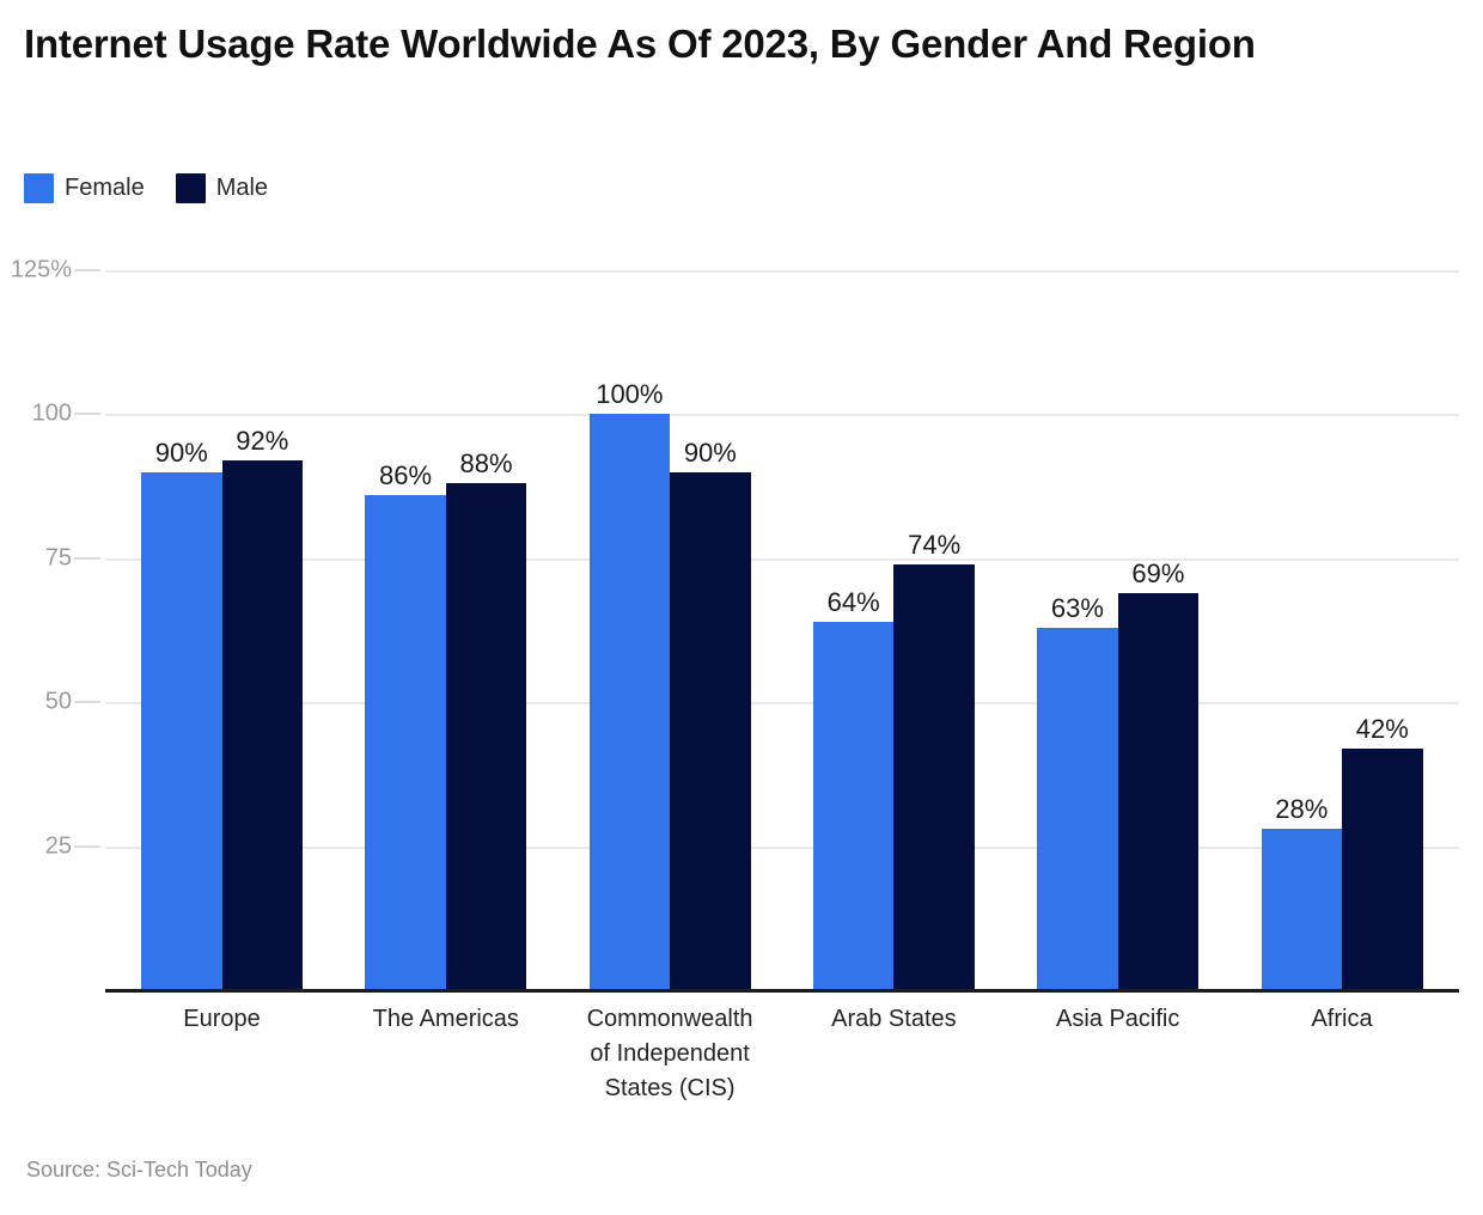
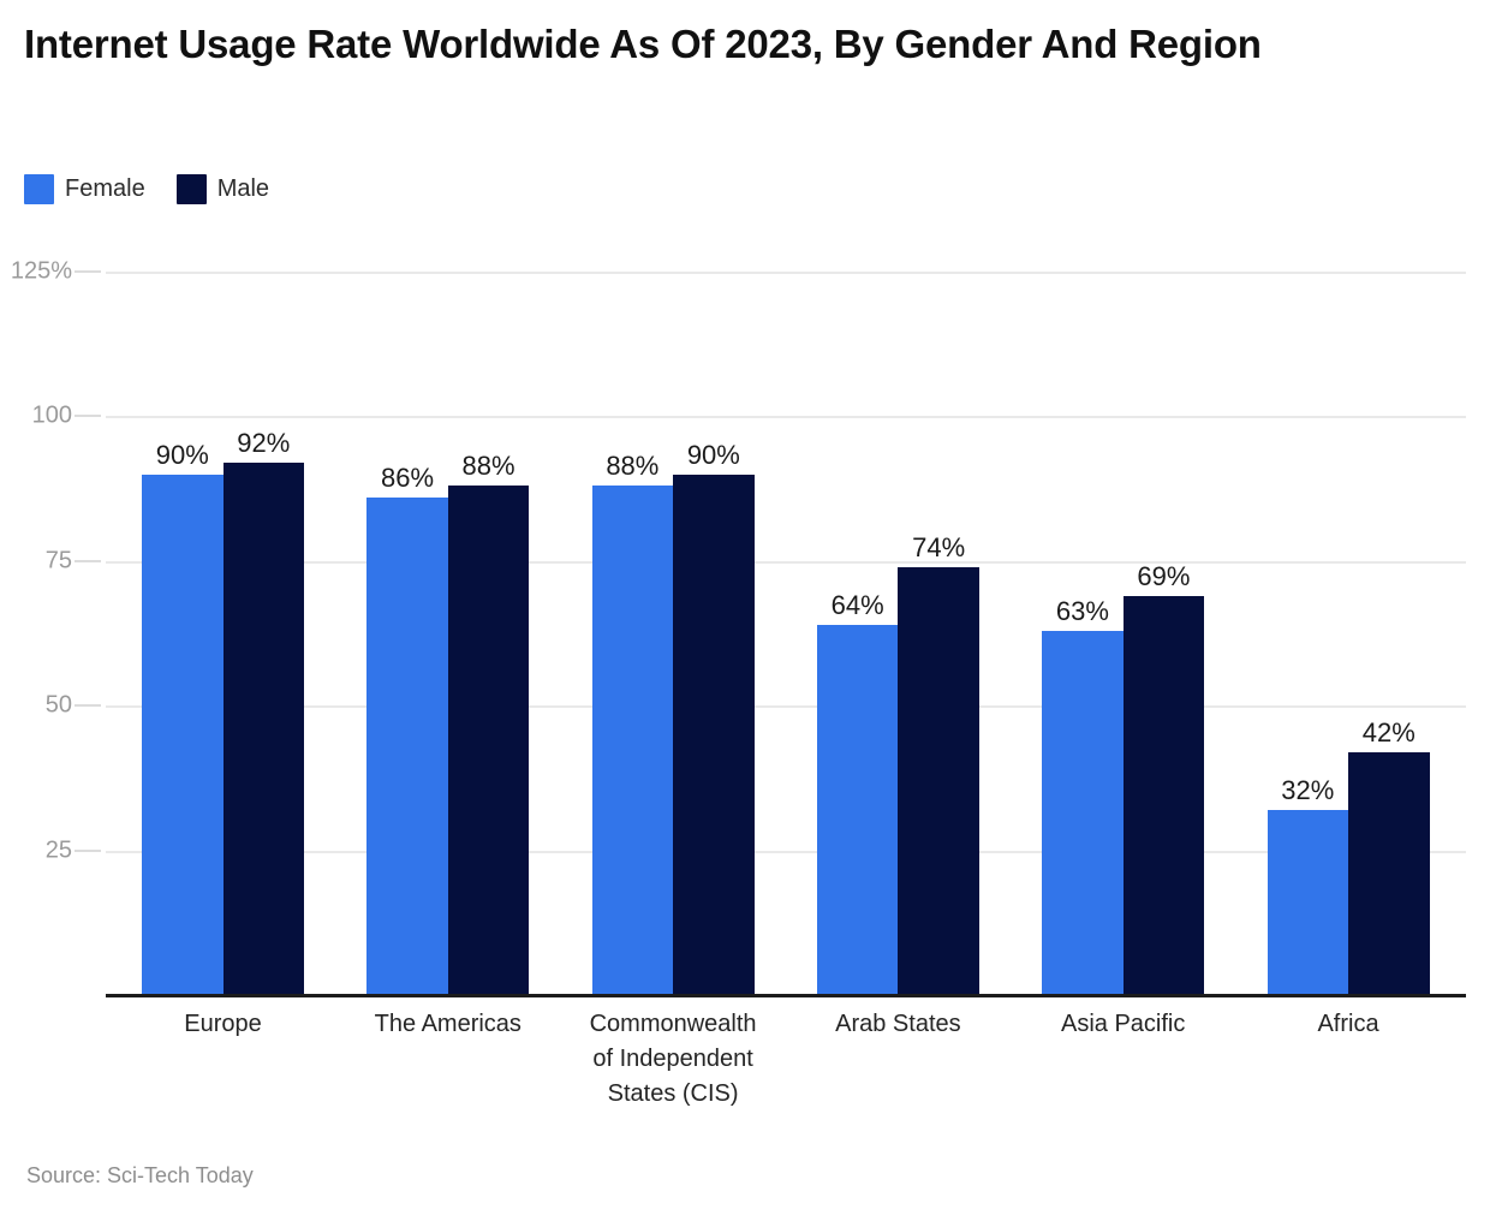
Female/Commonwealth of Independent States (CIS): 100% -> 88%
Female/Africa: 28% -> 32%
